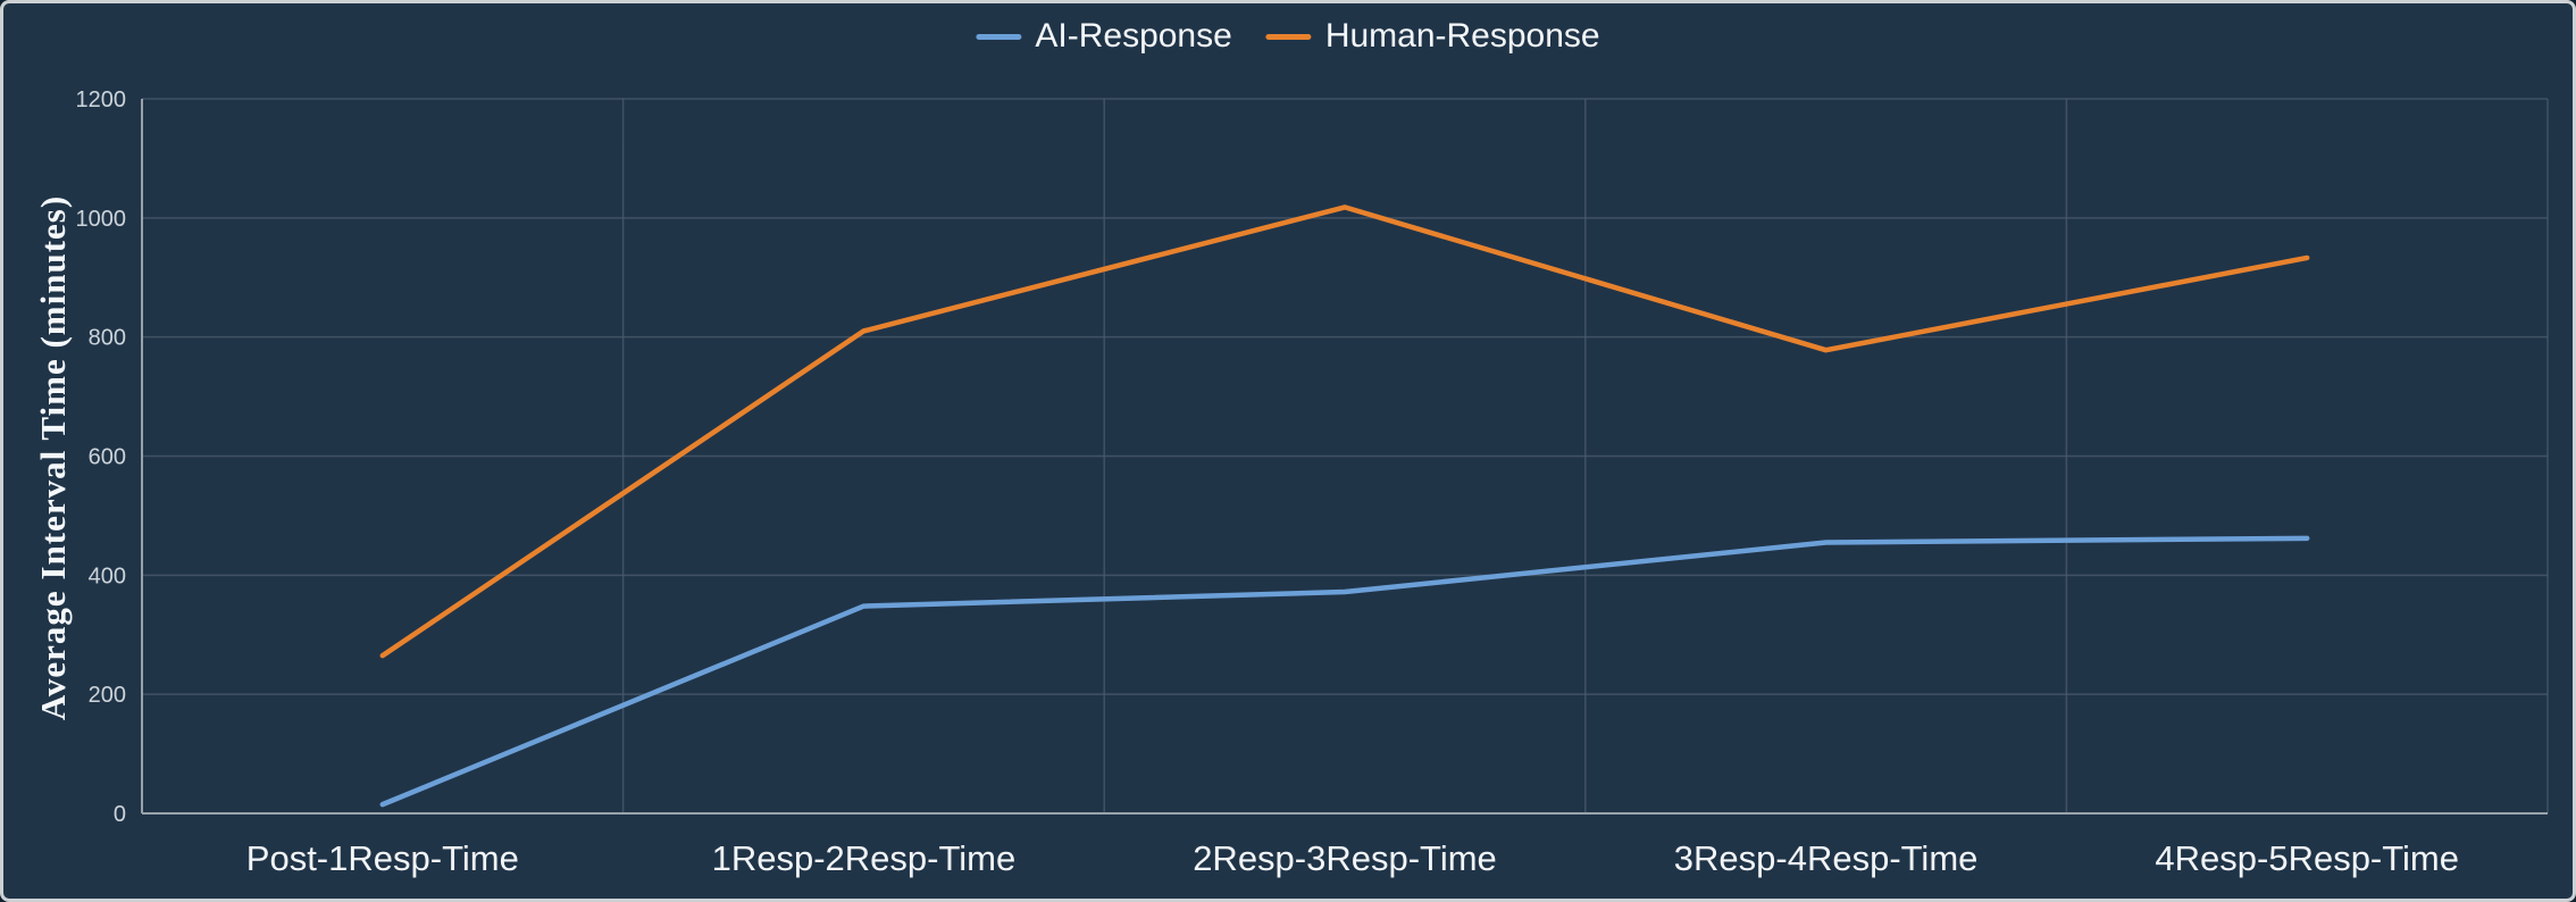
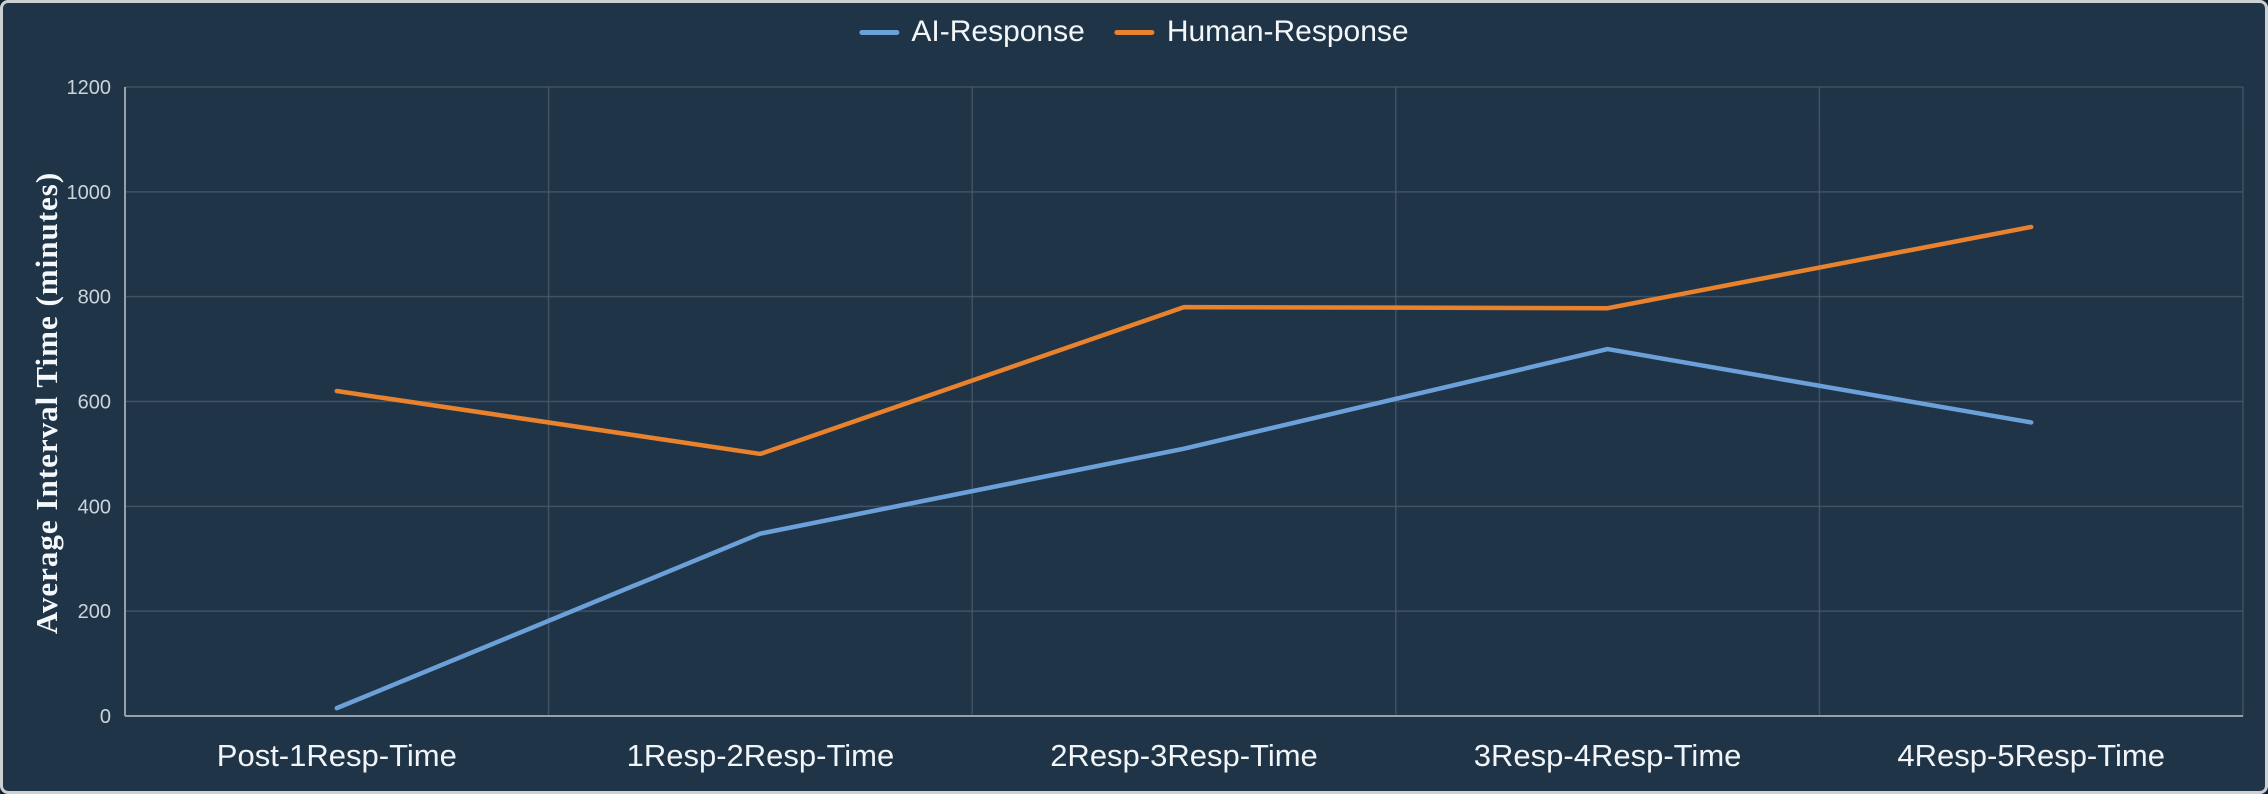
Human-Response/Post-1Resp-Time: 260 -> 620
Human-Response/1Resp-2Resp-Time: 810 -> 500
AI-Response/2Resp-3Resp-Time: 370 -> 510
Human-Response/2Resp-3Resp-Time: 1020 -> 780
AI-Response/3Resp-4Resp-Time: 460 -> 700
AI-Response/4Resp-5Resp-Time: 460 -> 560
